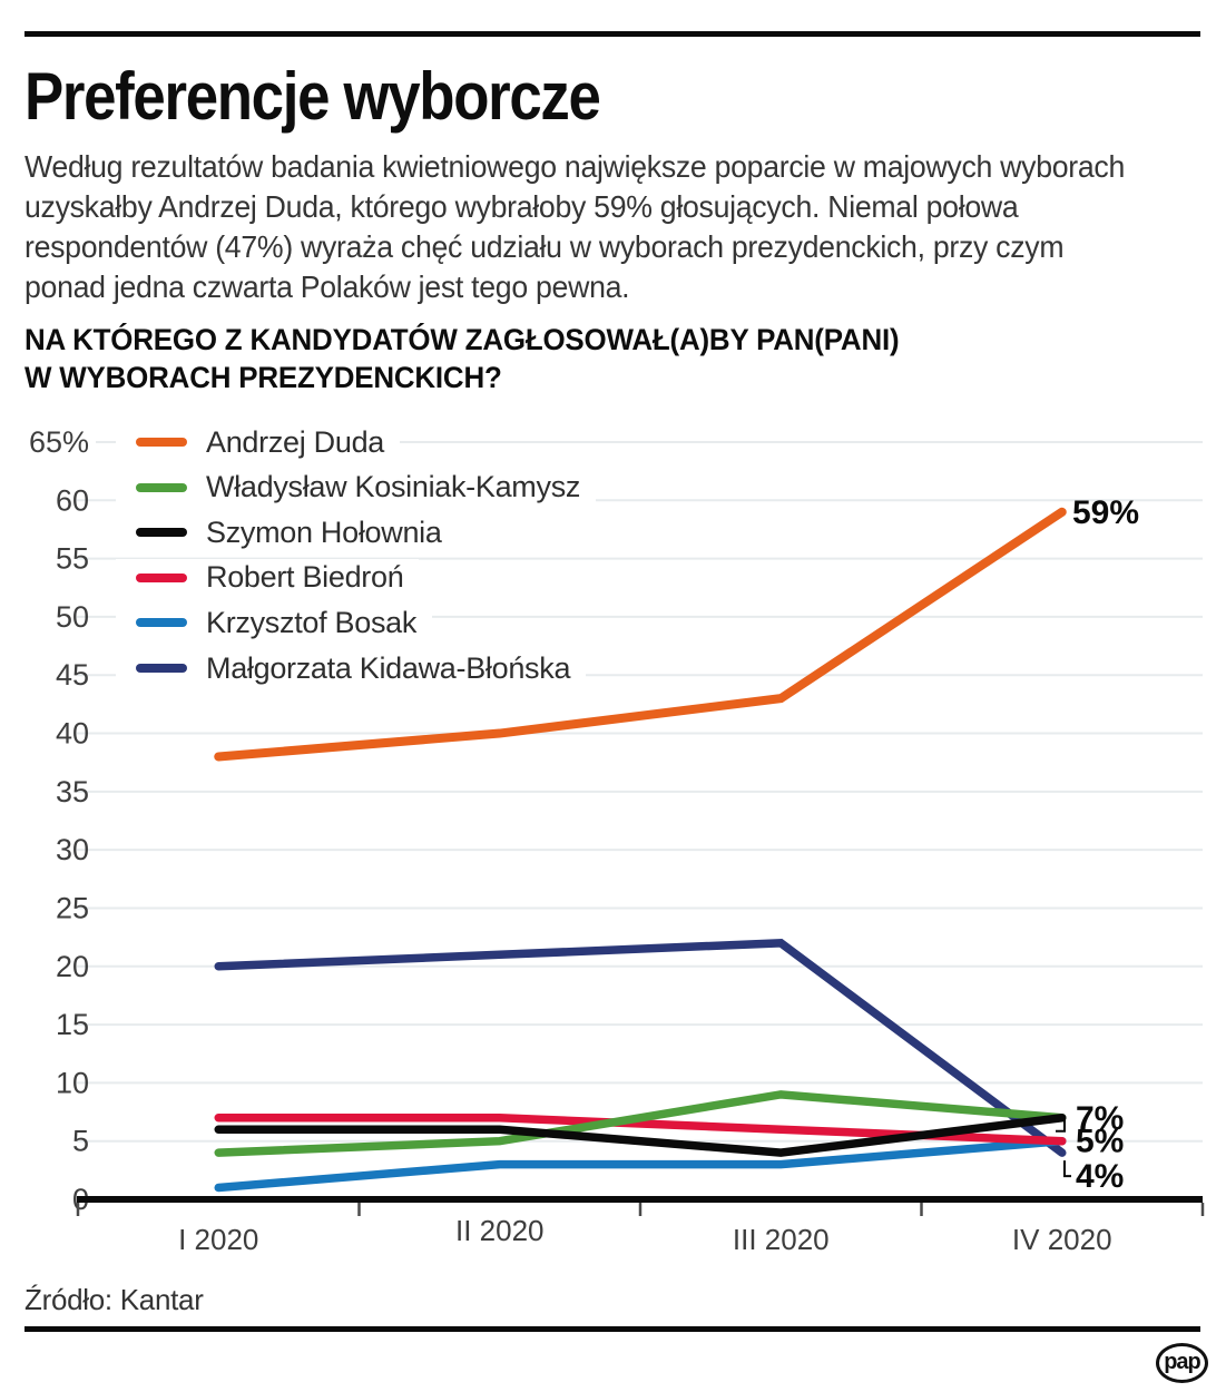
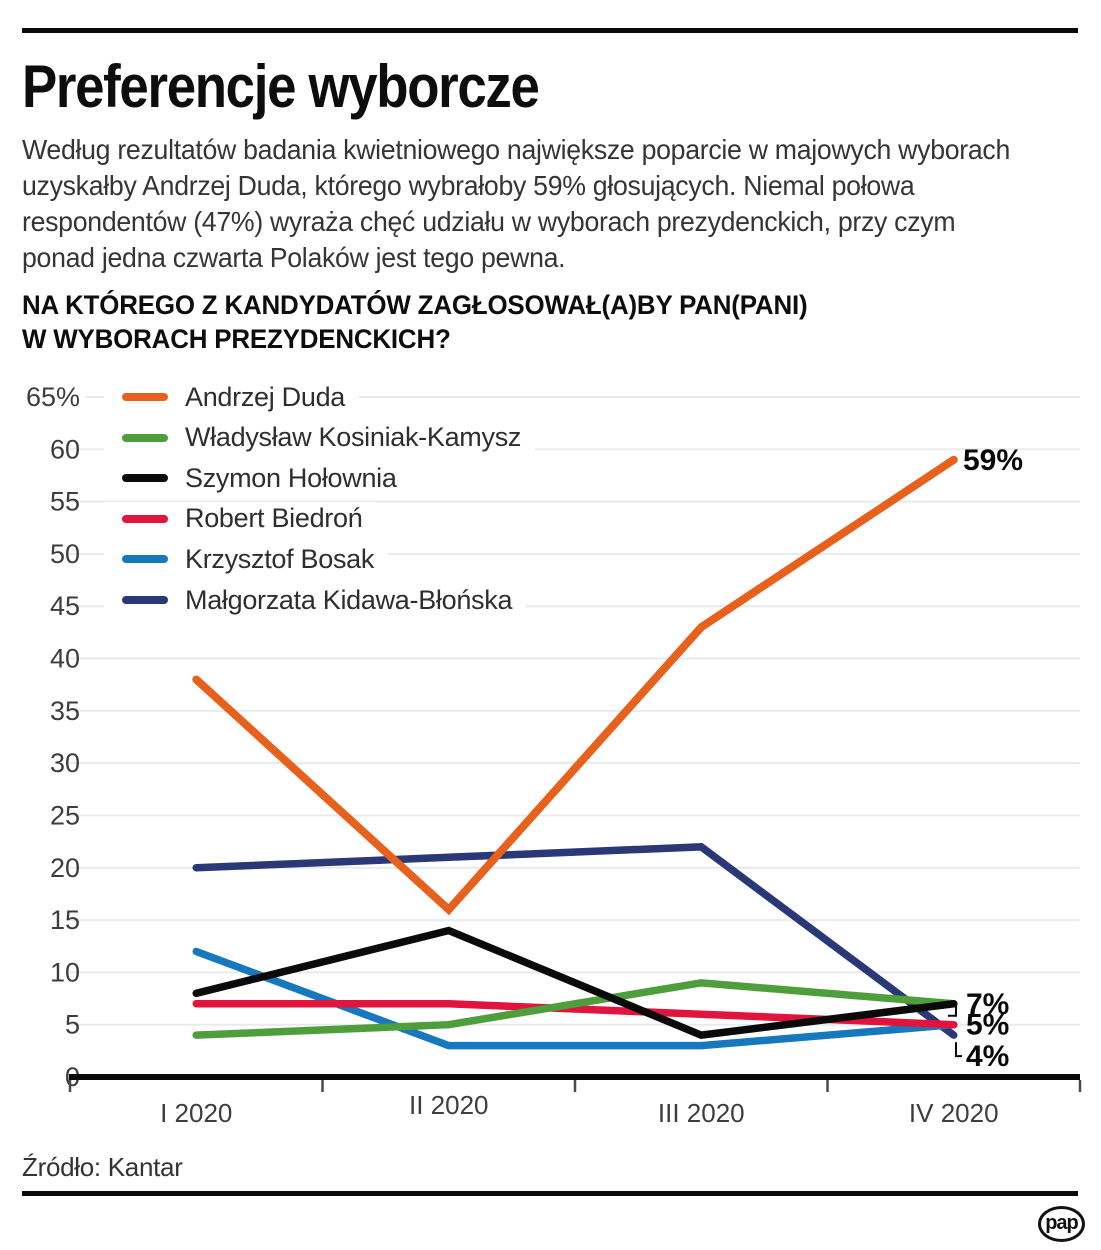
Szymon Hołownia/I 2020: 6% -> 8%
Krzysztof Bosak/I 2020: 1% -> 12%
Andrzej Duda/II 2020: 40% -> 16%
Szymon Hołownia/II 2020: 6% -> 14%
